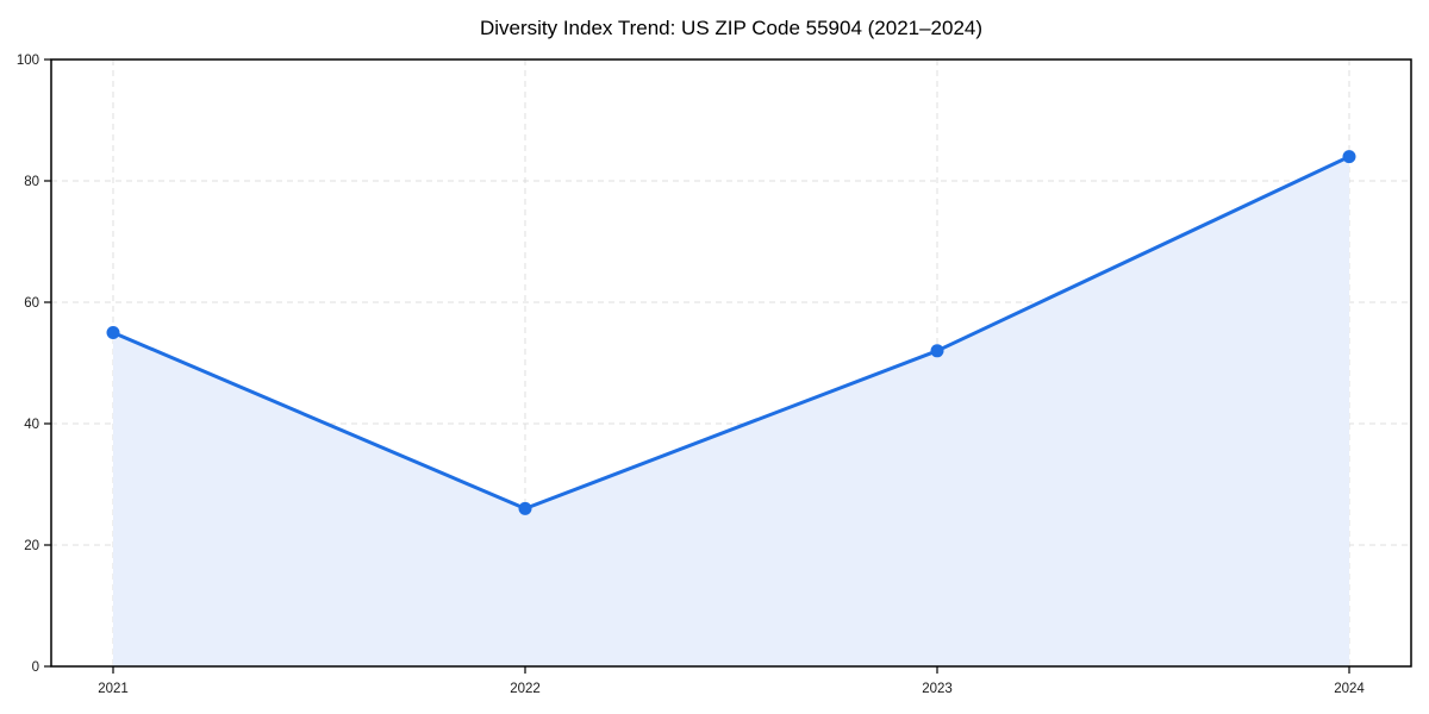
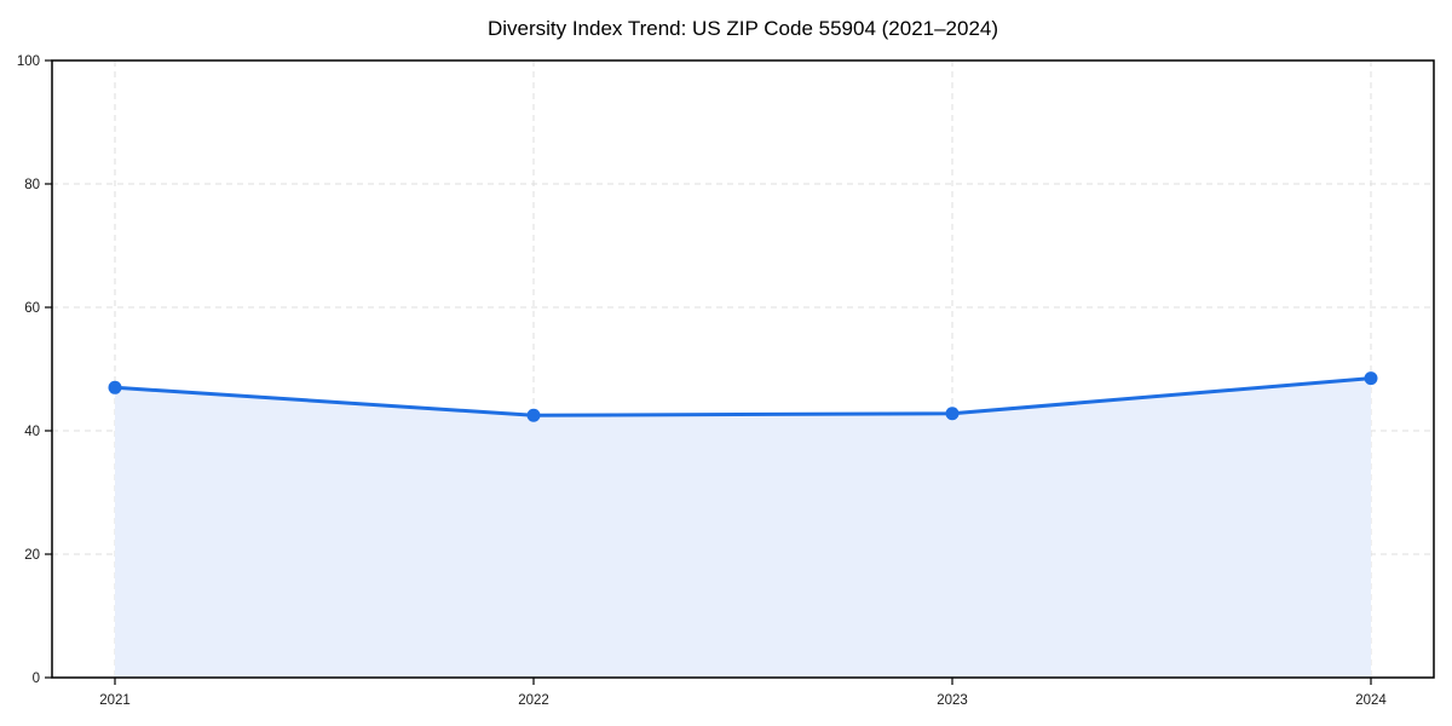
2021: 55 -> 47
2022: 26 -> 42
2023: 52 -> 43
2024: 84 -> 48
